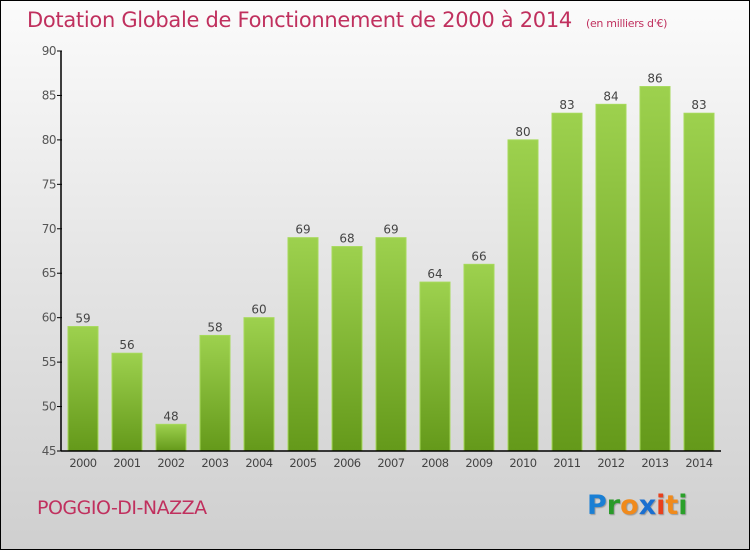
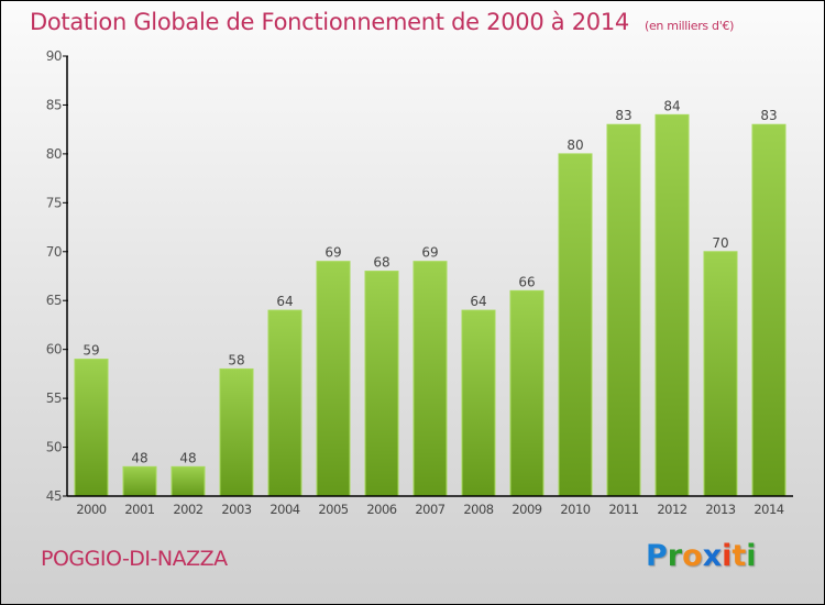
2001: 56 -> 48
2004: 60 -> 64
2013: 86 -> 70
